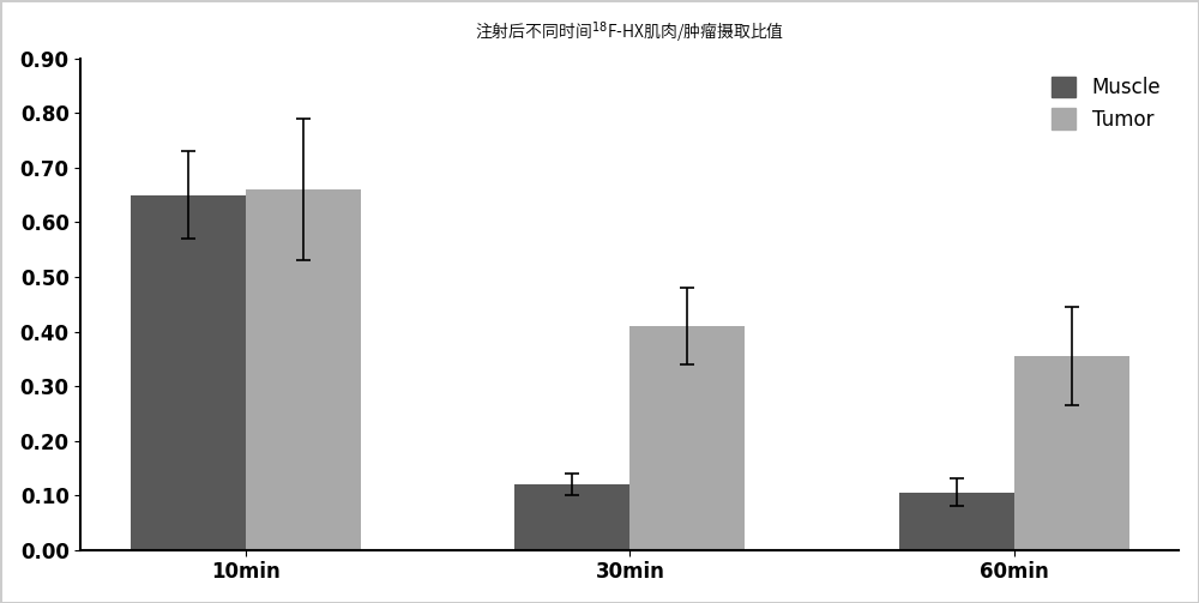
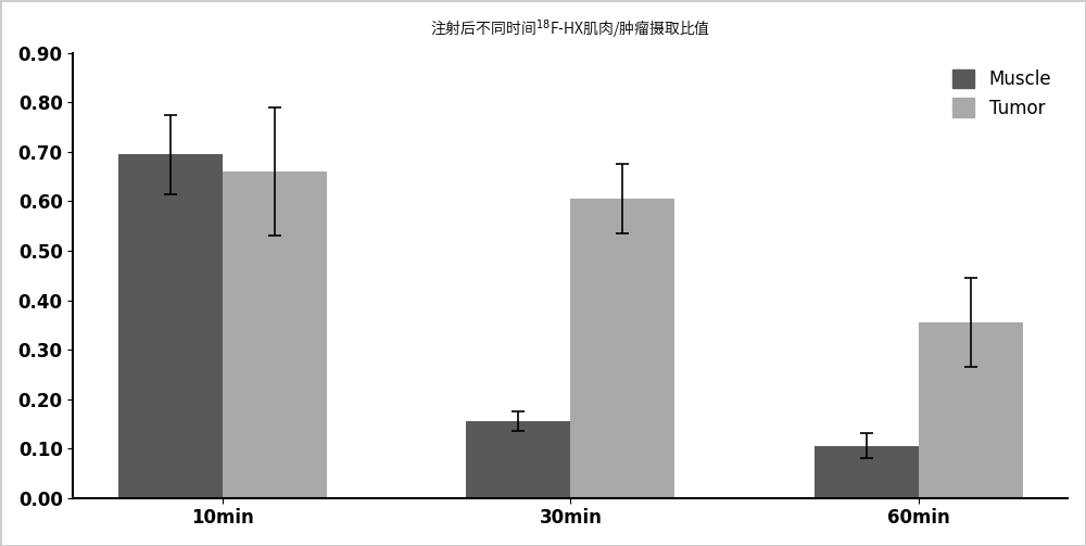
Muscle/10min: 0.650 -> 0.695
Muscle/30min: 0.120 -> 0.155
Tumor/30min: 0.410 -> 0.605
